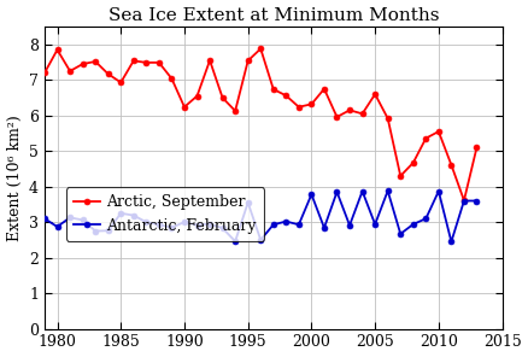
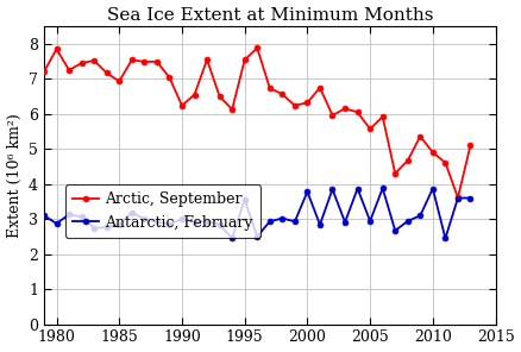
Antarctic, February/1985: 3.25 -> 2.85
Arctic, September/2005: 6.60 -> 5.57
Arctic, September/2010: 5.55 -> 4.90
